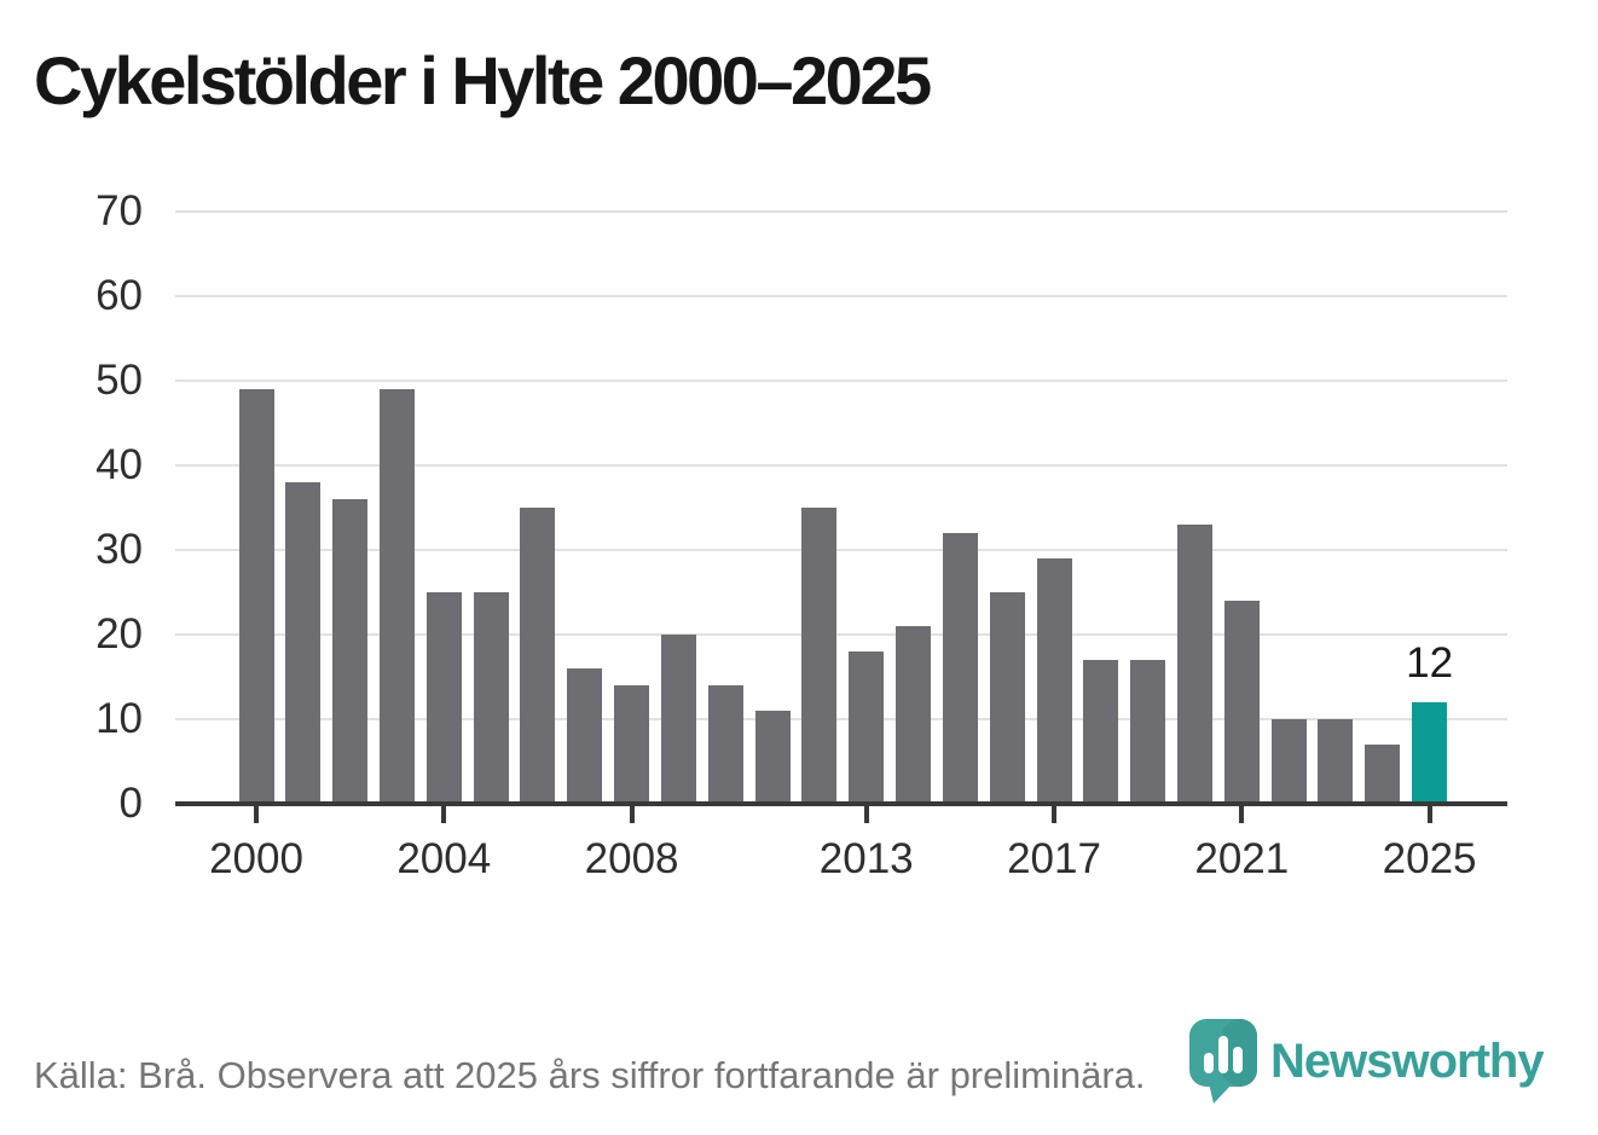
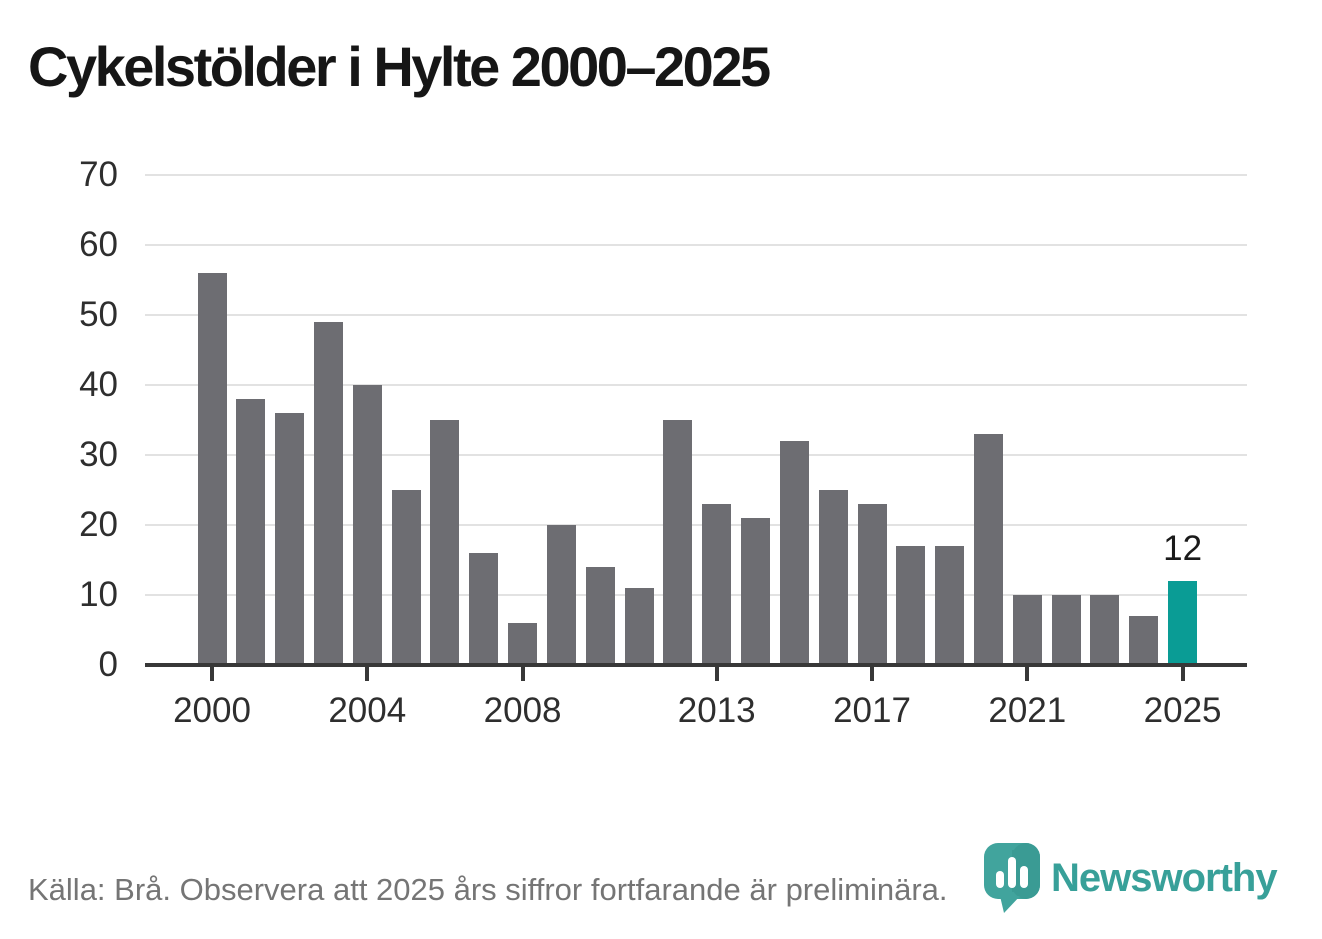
2000: 49 -> 56
2004: 25 -> 40
2008: 14 -> 6
2013: 18 -> 23
2017: 29 -> 23
2021: 24 -> 10
